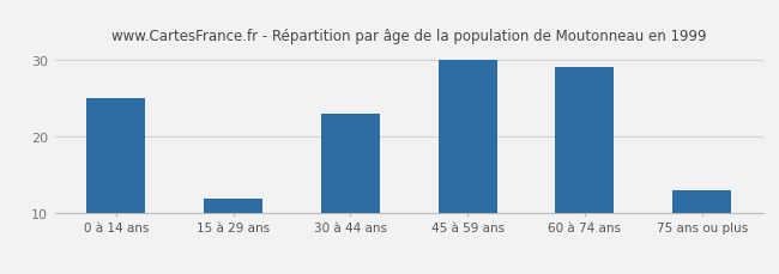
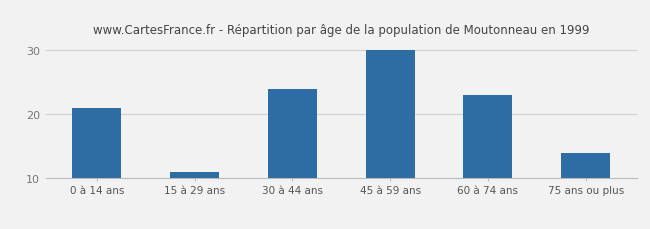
0 à 14 ans: 25 -> 21
15 à 29 ans: 12 -> 11
30 à 44 ans: 23 -> 24
60 à 74 ans: 29 -> 23
75 ans ou plus: 13 -> 14
